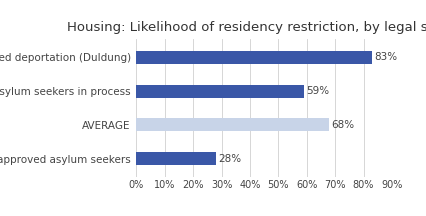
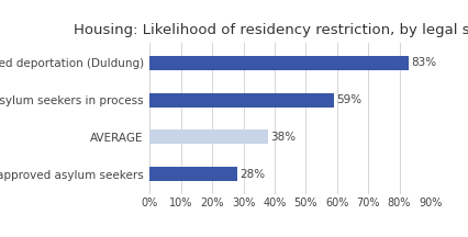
AVERAGE: 68% -> 38%
